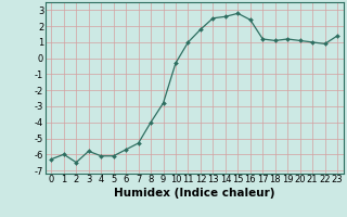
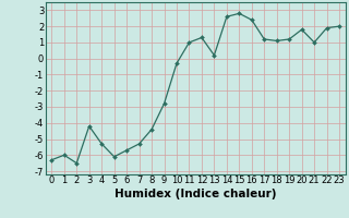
3: -5.8 -> -4.2
4: -6.1 -> -5.3
8: -4.0 -> -4.4
12: 1.8 -> 1.3
13: 2.5 -> 0.2
20: 1.1 -> 1.8
22: 0.9 -> 1.9
23: 1.4 -> 2.0
